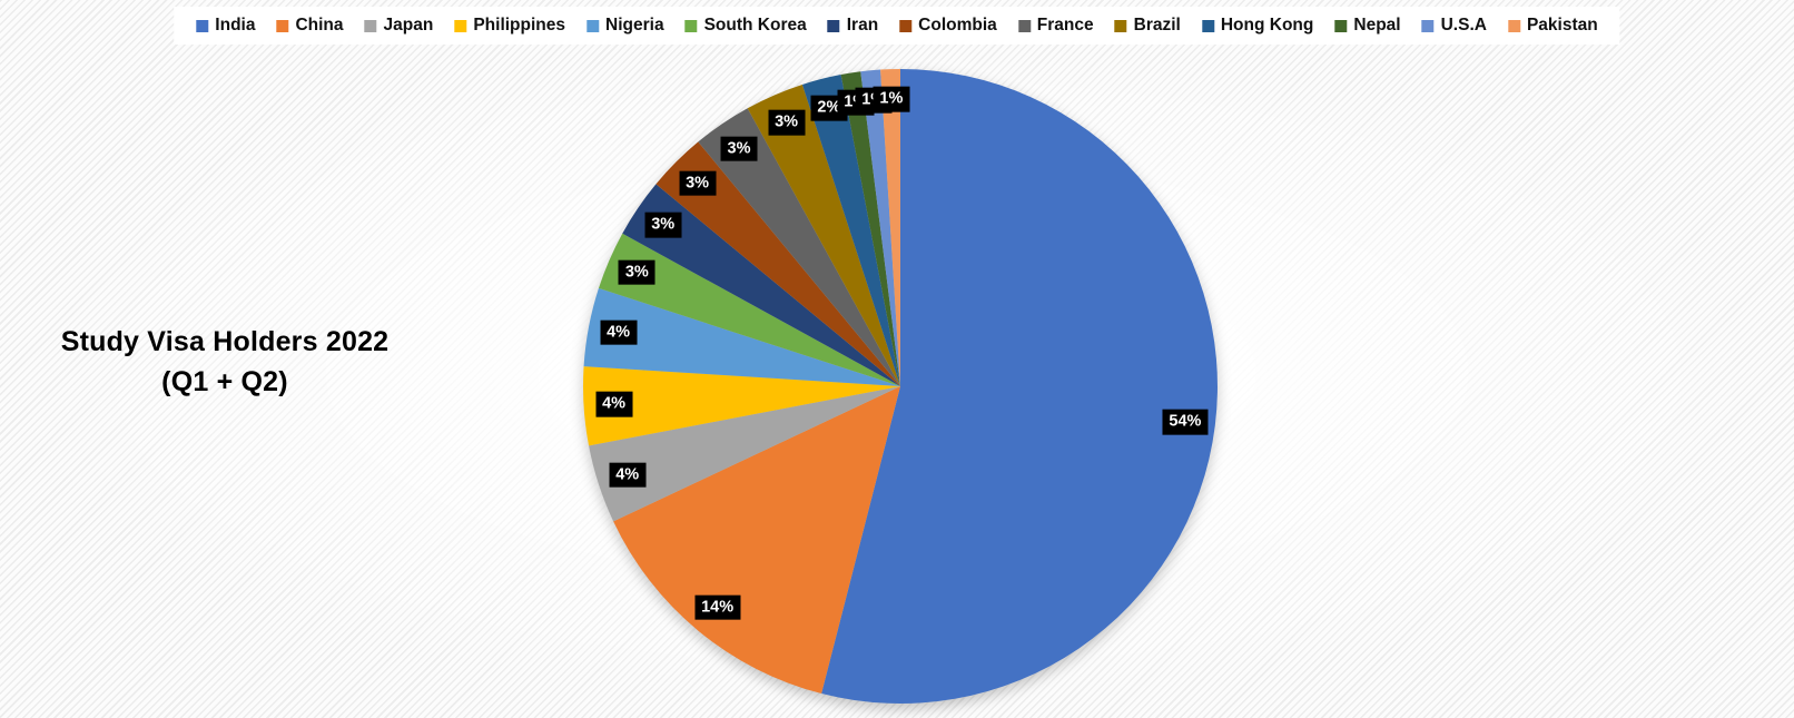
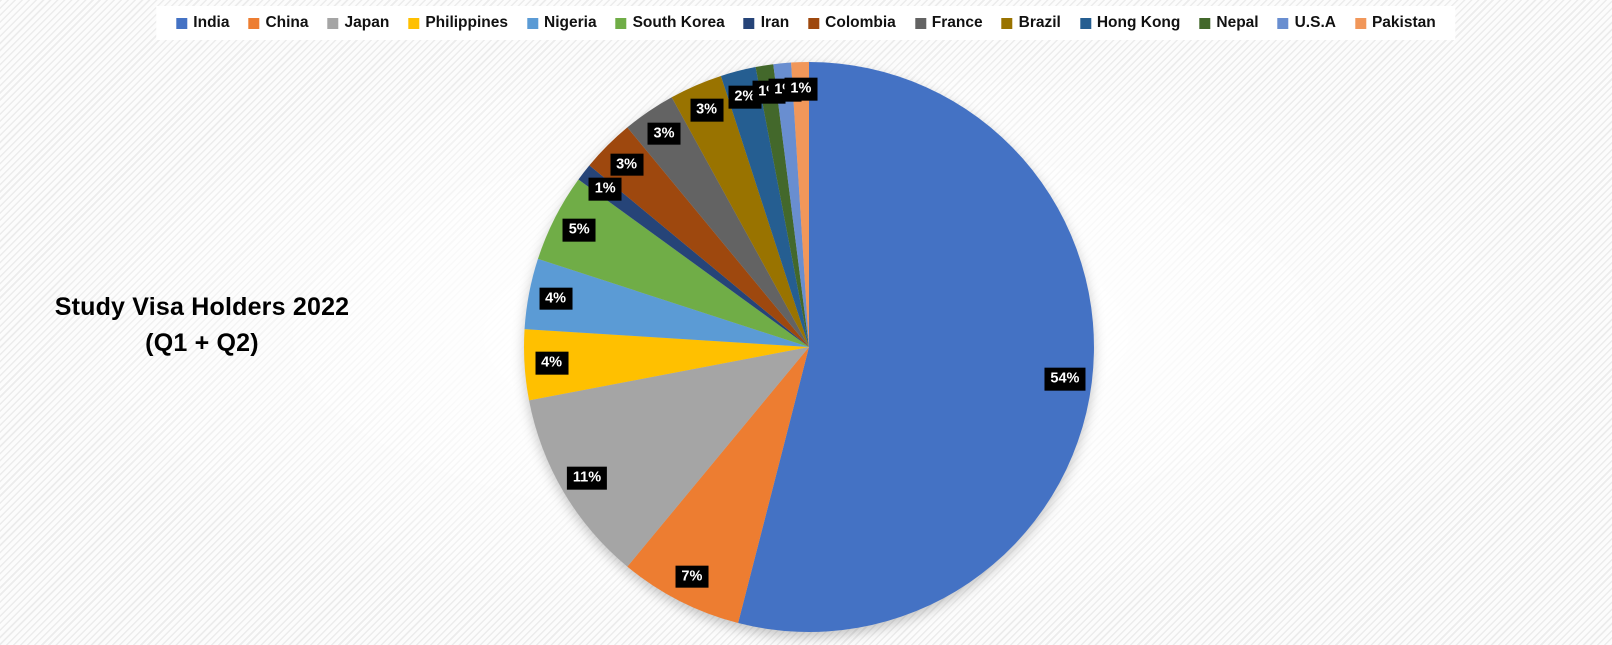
China: 14% -> 7%
Japan: 4% -> 11%
South Korea: 3% -> 5%
Iran: 3% -> 1%
